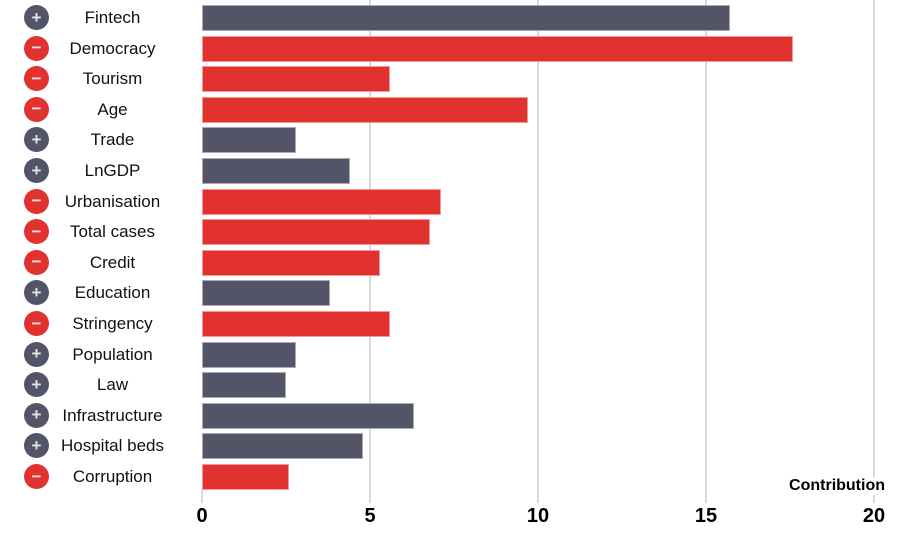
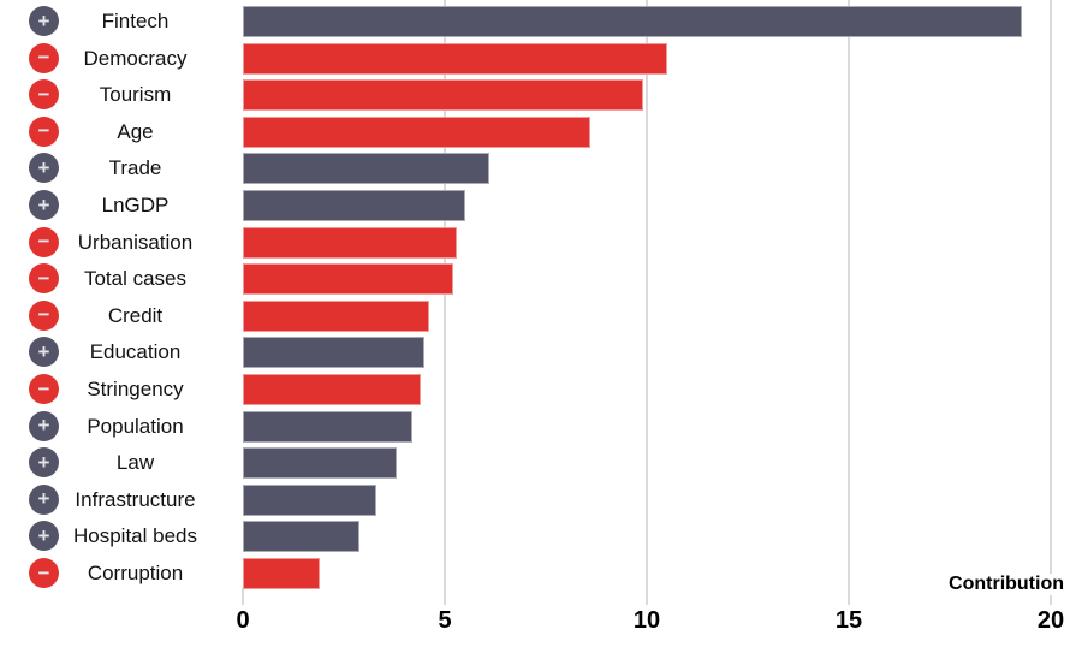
Fintech: 15.7 -> 19.3
Democracy: 17.6 -> 10.5
Tourism: 5.6 -> 9.9
Age: 9.7 -> 8.6
Trade: 2.8 -> 6.1
LnGDP: 4.4 -> 5.5
Urbanisation: 7.1 -> 5.3
Total cases: 6.8 -> 5.2
Credit: 5.3 -> 4.6
Education: 3.8 -> 4.5
Stringency: 5.6 -> 4.4
Population: 2.8 -> 4.2
Law: 2.5 -> 3.8
Infrastructure: 6.3 -> 3.3
Hospital beds: 4.8 -> 2.9
Corruption: 2.6 -> 1.9
